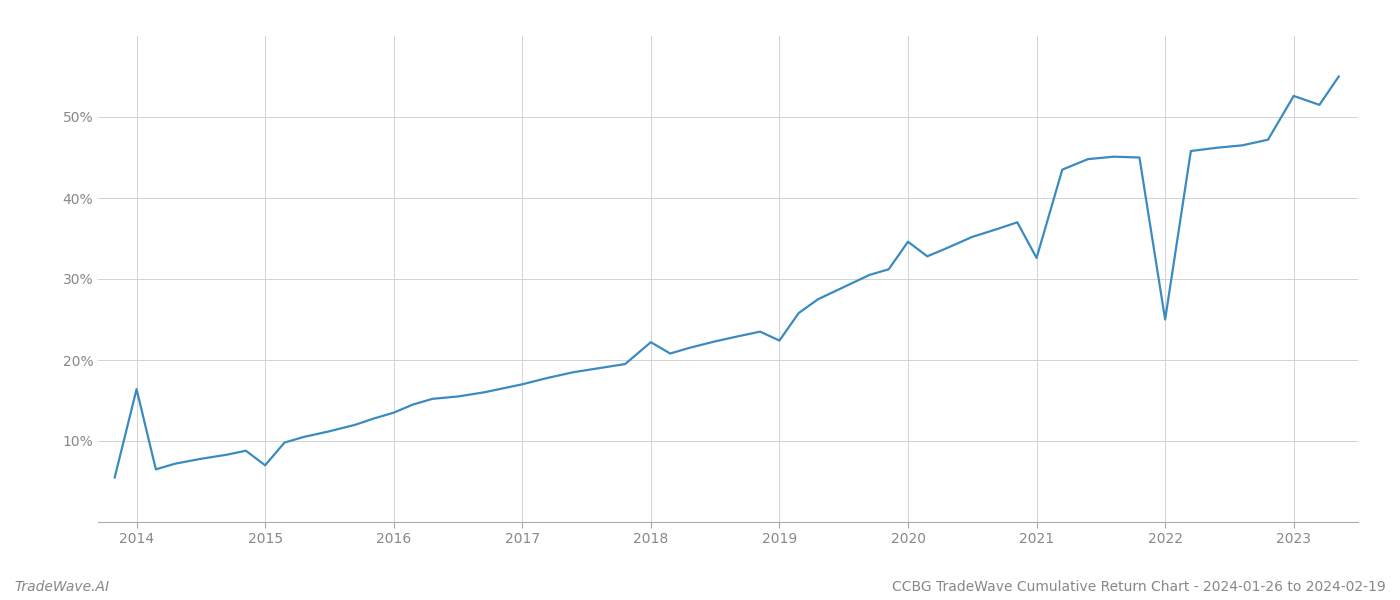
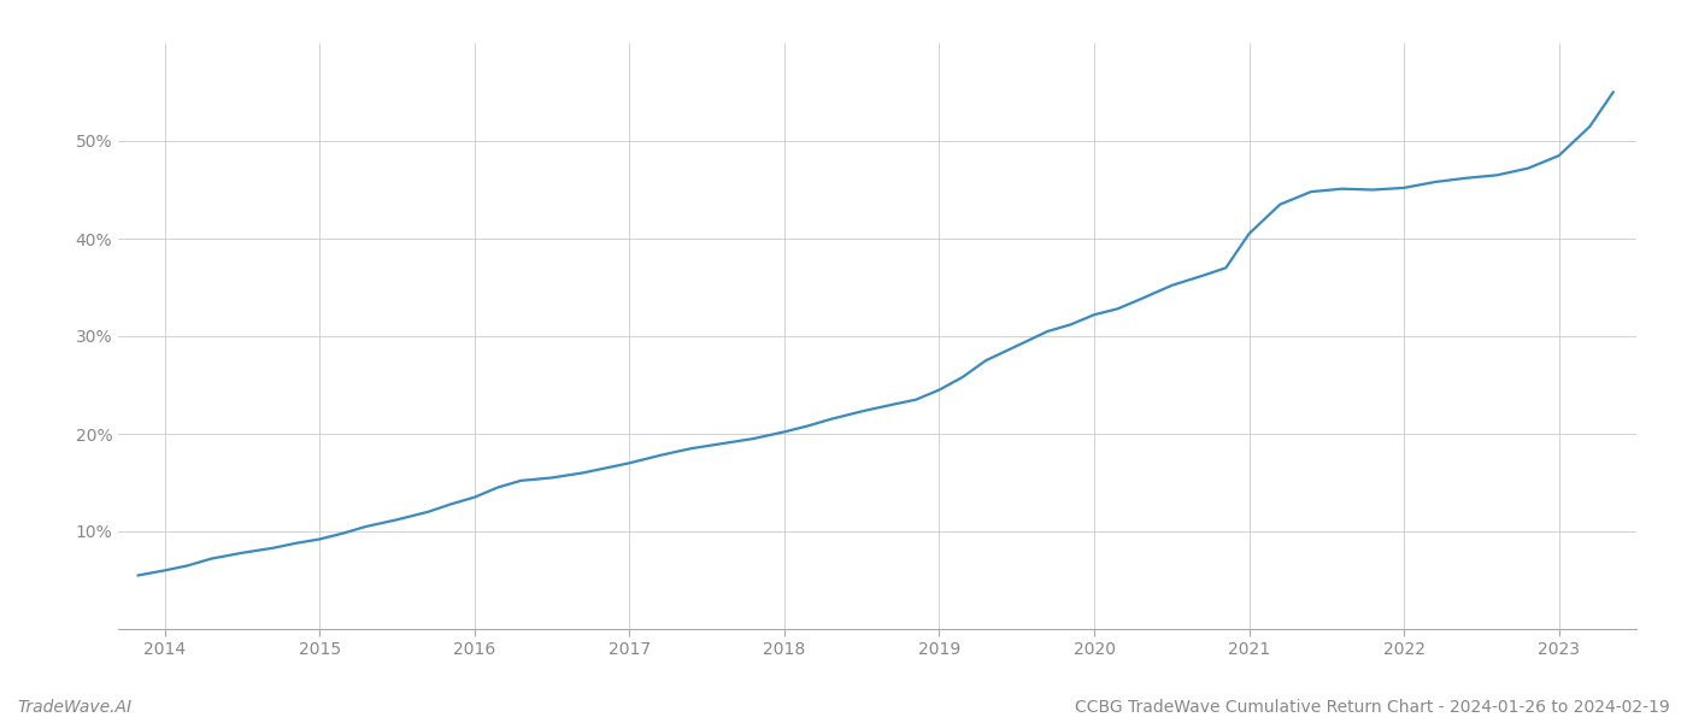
2014: 16.4% -> 6.0%
2015: 7.0% -> 9.2%
2018: 22.2% -> 20.2%
2019: 22.4% -> 24.5%
2020: 34.6% -> 32.2%
2021: 32.6% -> 40.5%
2022: 25.0% -> 45.2%
2023: 52.6% -> 48.5%
